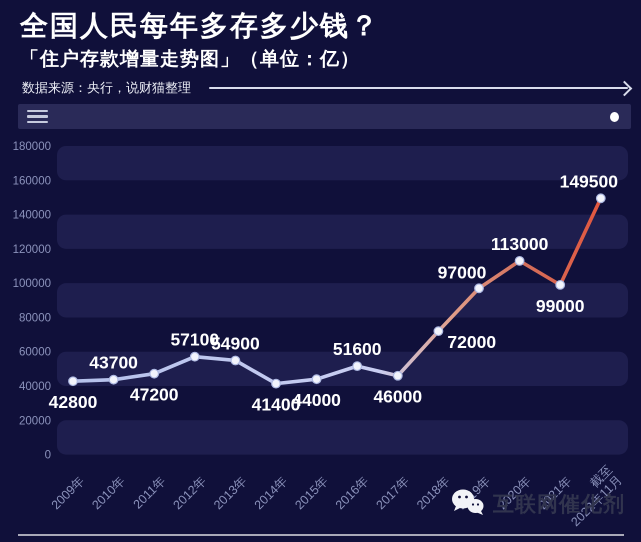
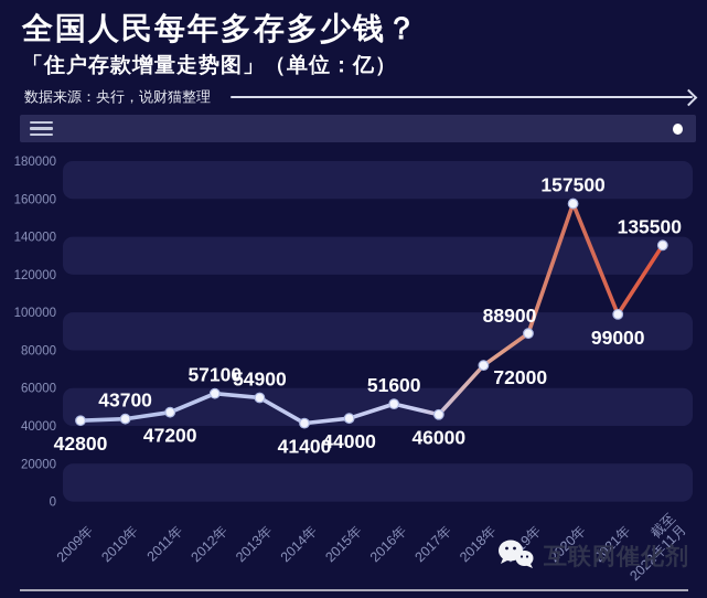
2019年: 97000 -> 88900
2020年: 113000 -> 157500
截至2022年11月: 149500 -> 135500
